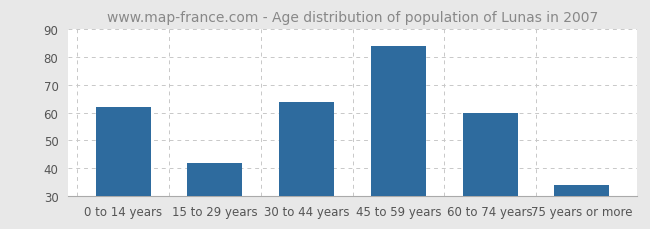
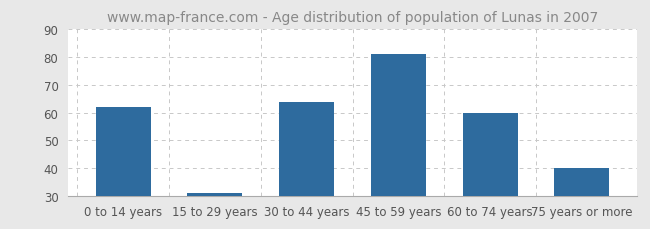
15 to 29 years: 42 -> 31
45 to 59 years: 84 -> 81
75 years or more: 34 -> 40
